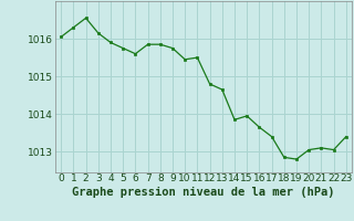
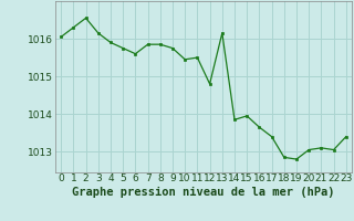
13: 1014.65 -> 1016.15
